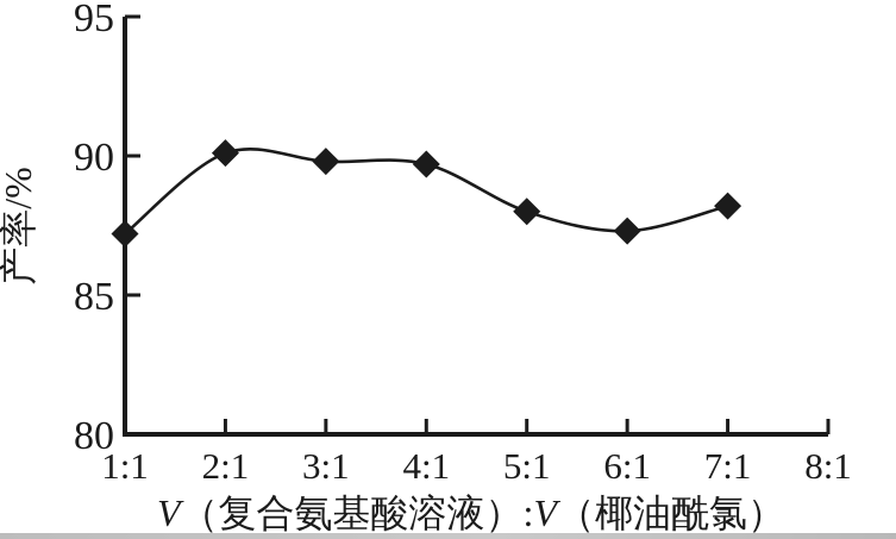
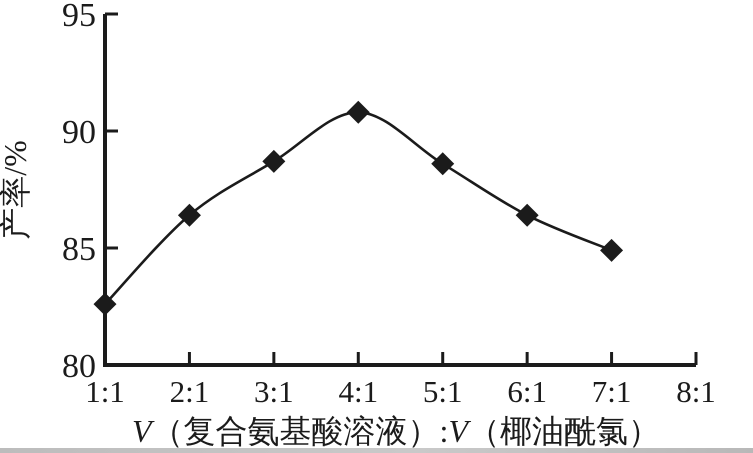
1:1: 87.2 -> 82.6
2:1: 90.1 -> 86.4
3:1: 89.8 -> 88.7
4:1: 89.7 -> 90.8
5:1: 88.0 -> 88.6
6:1: 87.3 -> 86.4
7:1: 88.2 -> 84.9
